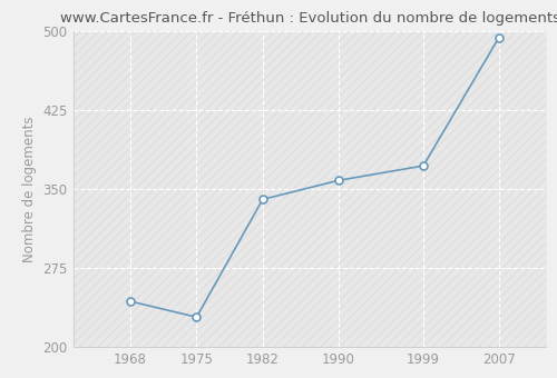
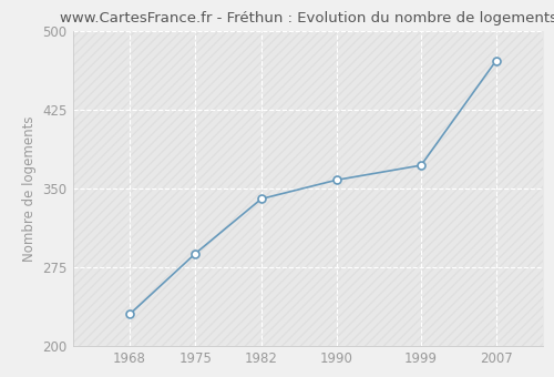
1968: 243 -> 230
1975: 228 -> 288
2007: 494 -> 472
